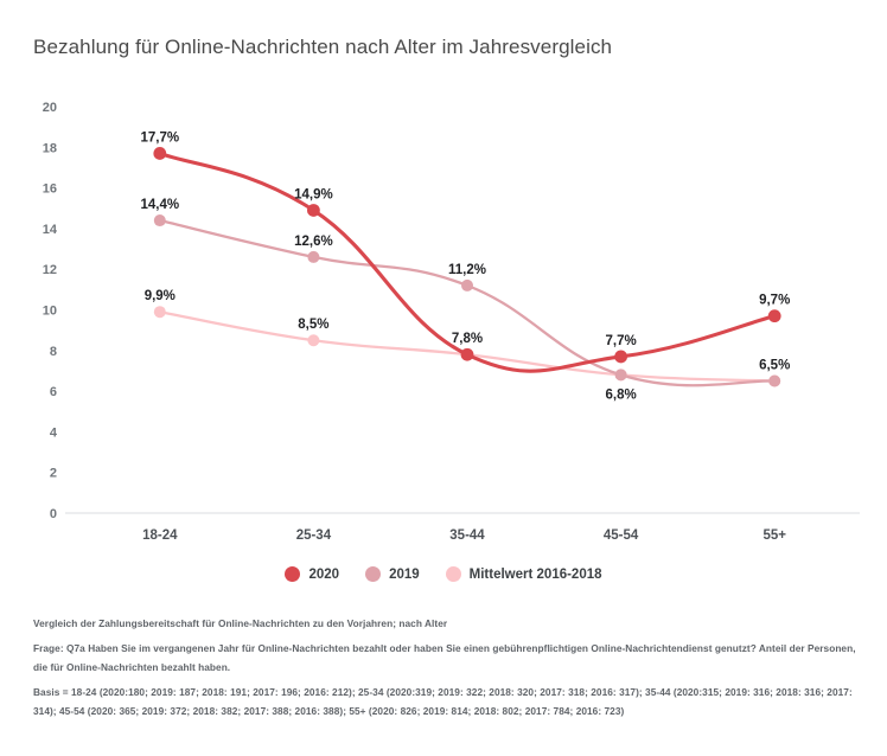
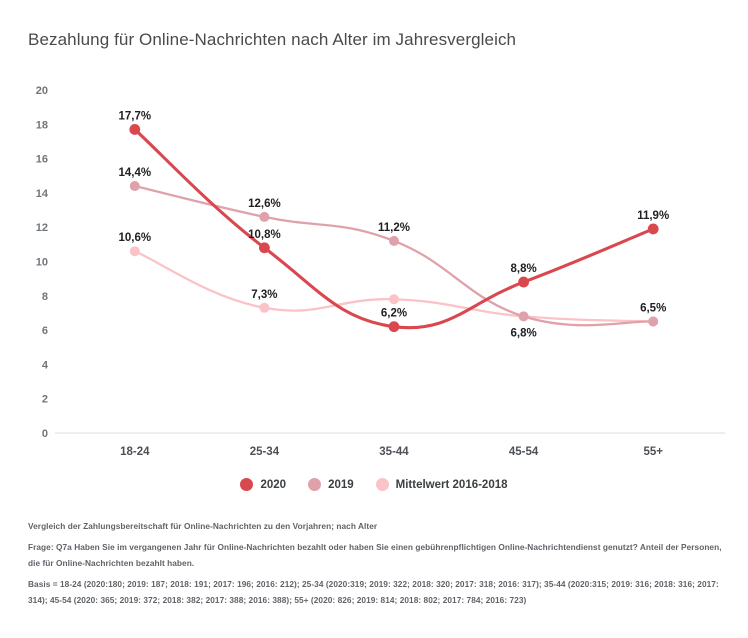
Mittelwert 2016-2018/18-24: 9,9% -> 10,6%
2020/25-34: 14,9% -> 10,8%
Mittelwert 2016-2018/25-34: 8,5% -> 7,3%
2020/35-44: 7,8% -> 6,2%
2020/45-54: 7,7% -> 8,8%
2020/55+: 9,7% -> 11,9%
